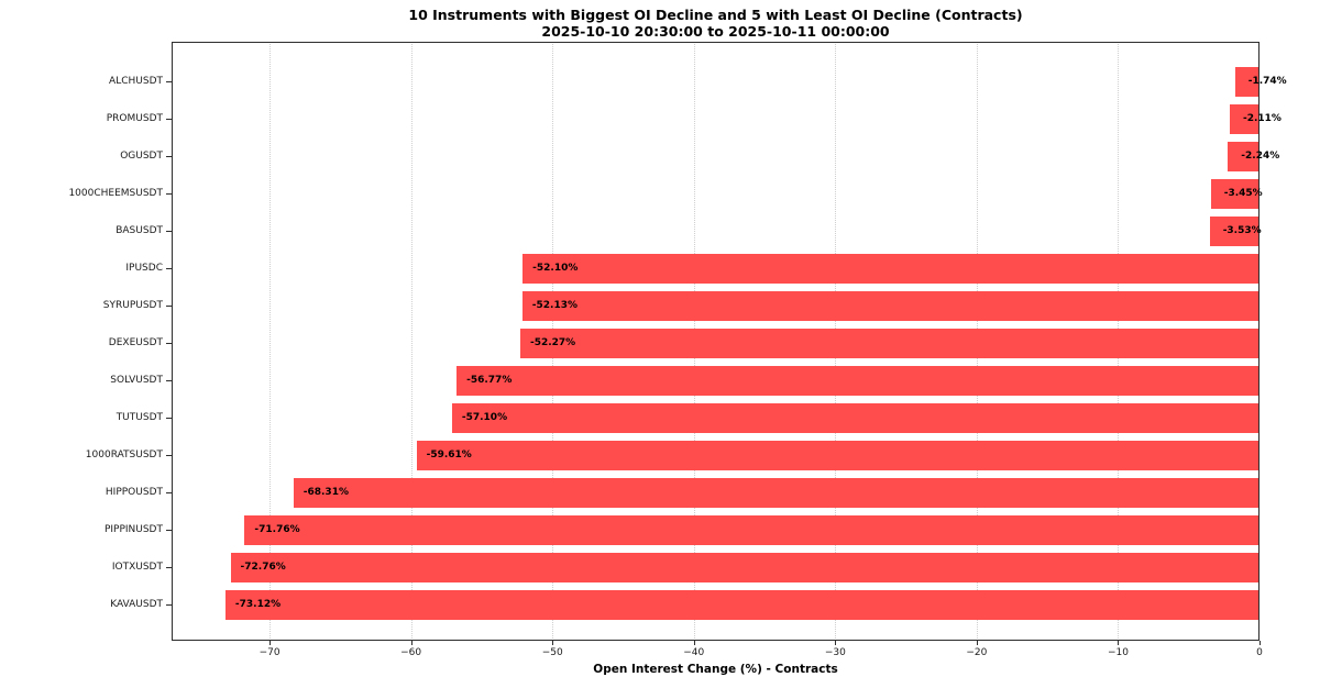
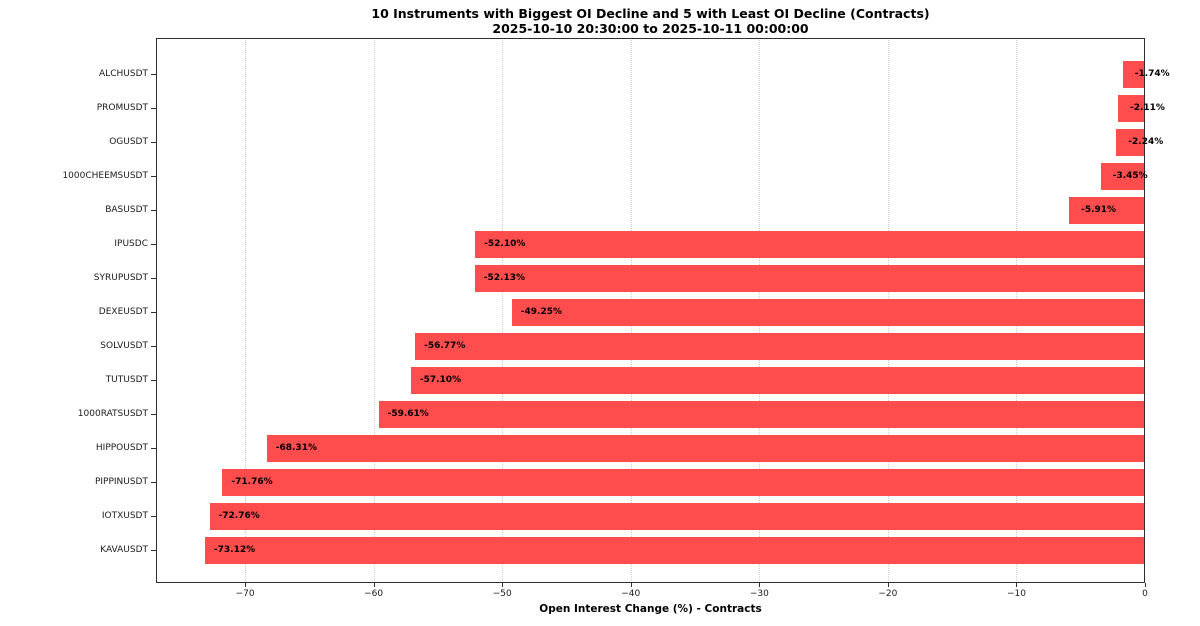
BASUSDT: -3.53% -> -5.91%
DEXEUSDT: -52.27% -> -49.25%
